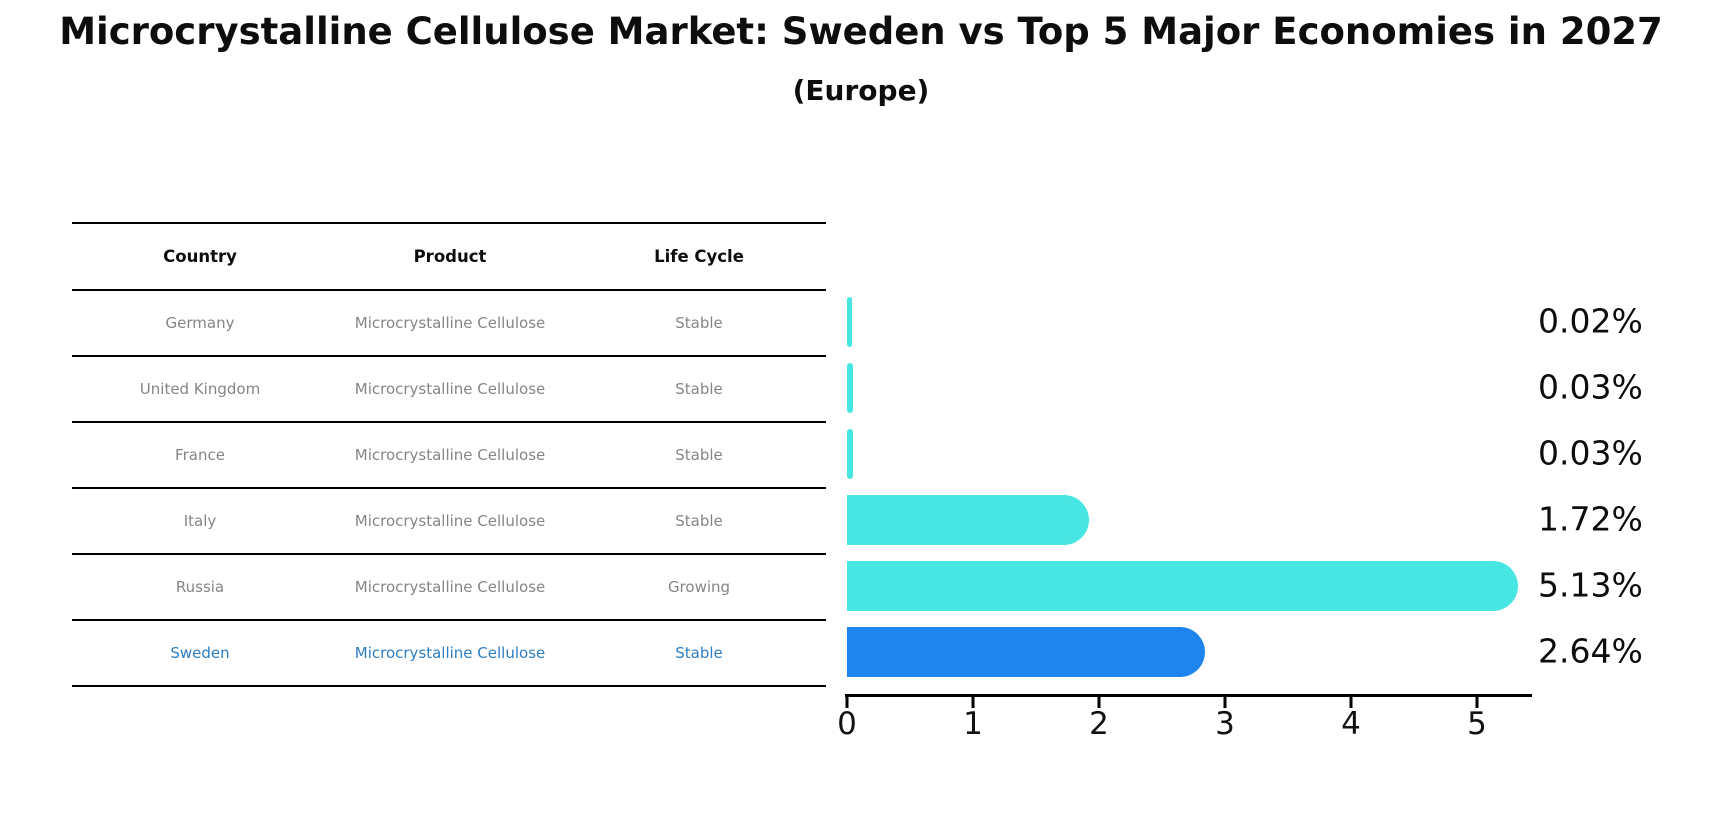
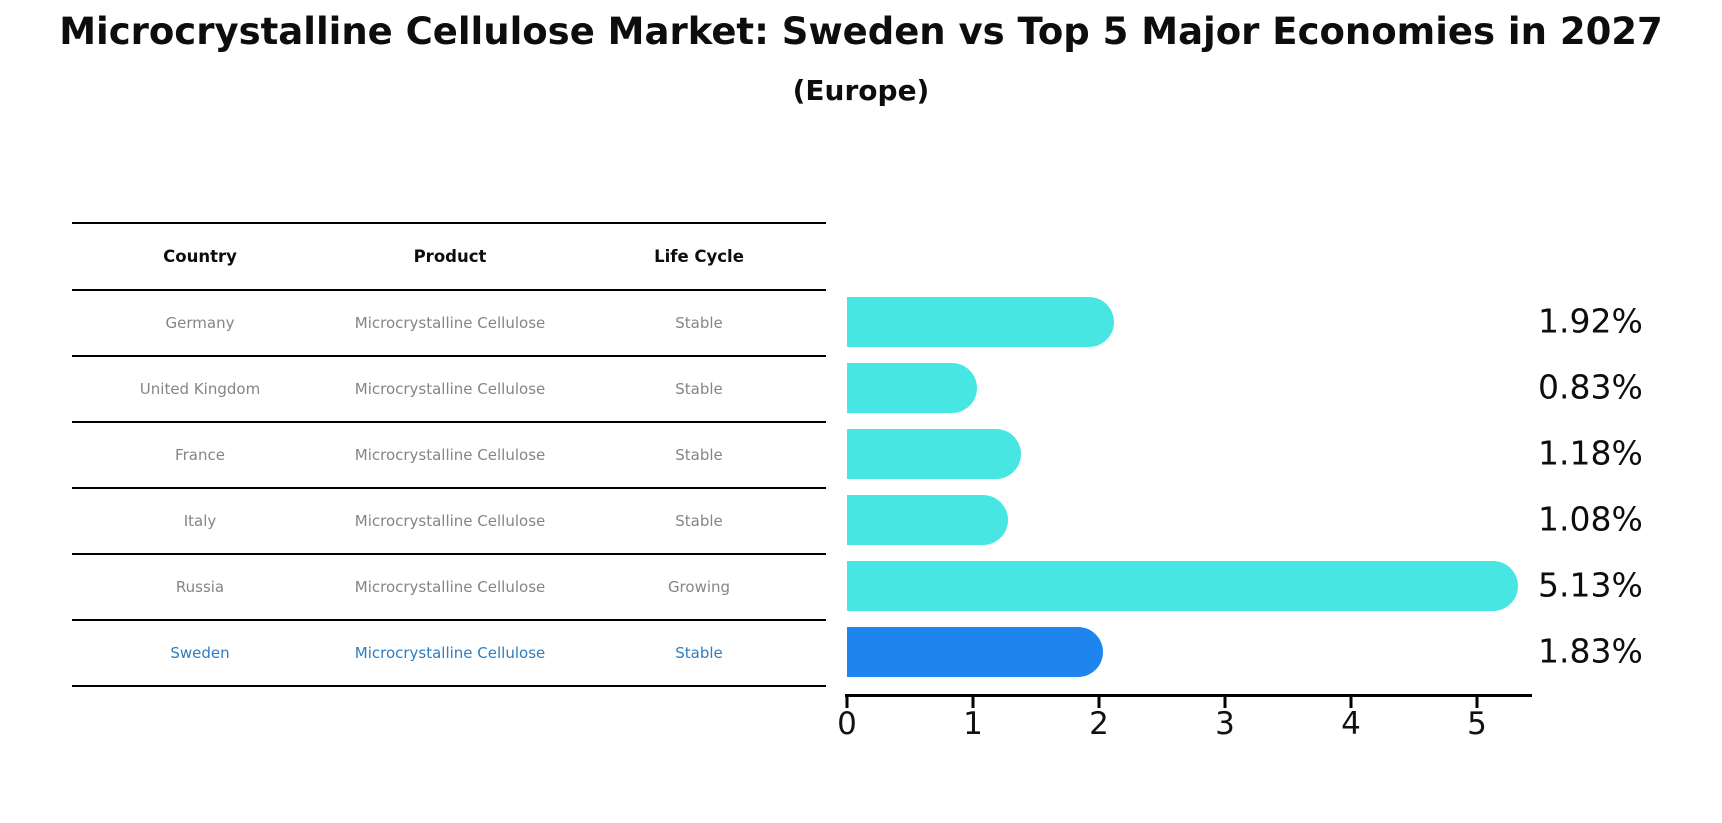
Germany: 0.02% -> 1.92%
United Kingdom: 0.03% -> 0.83%
France: 0.03% -> 1.18%
Italy: 1.72% -> 1.08%
Sweden: 2.64% -> 1.83%
